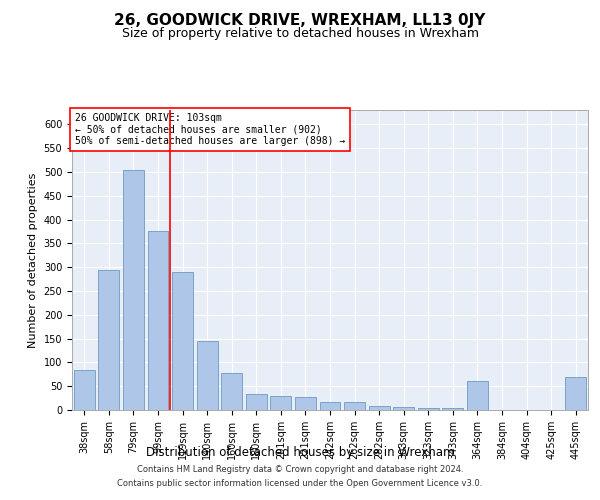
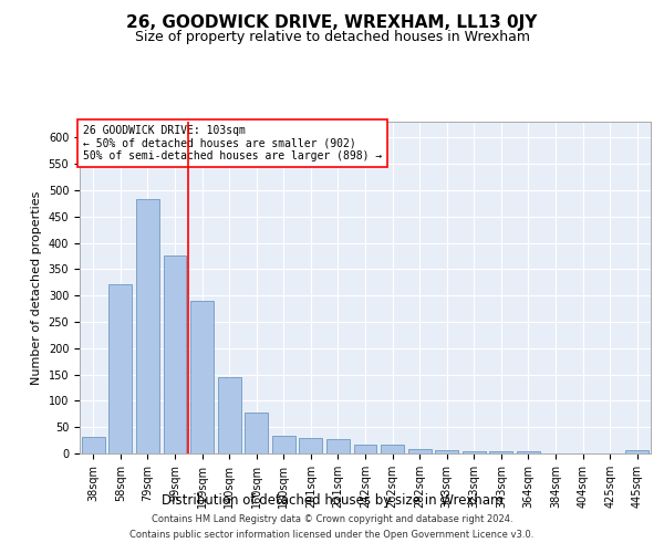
38sqm: 85 -> 32
58sqm: 295 -> 322
79sqm: 505 -> 483
364sqm: 60 -> 5
445sqm: 70 -> 6
